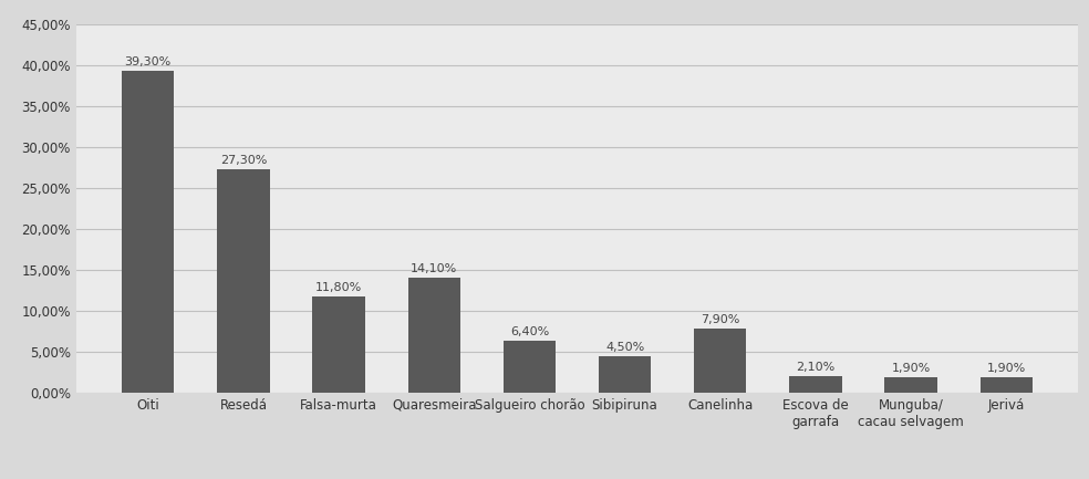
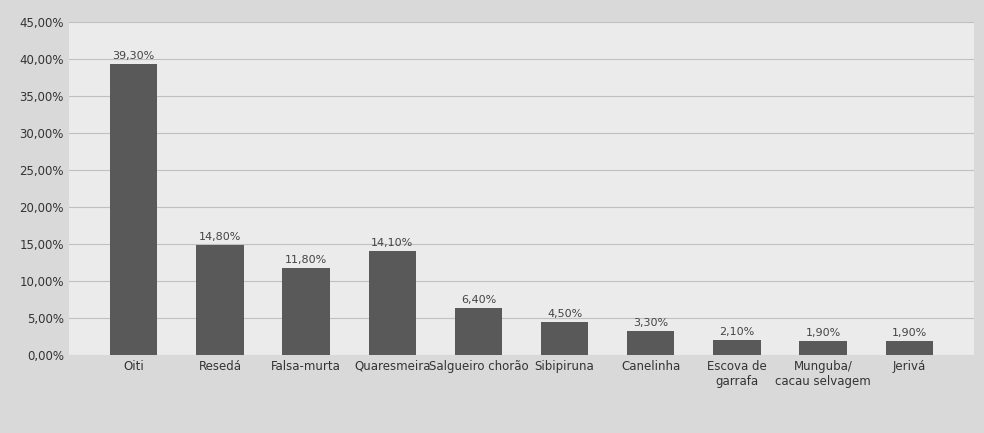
Resedá: 27,30% -> 14,80%
Canelinha: 7,90% -> 3,30%
